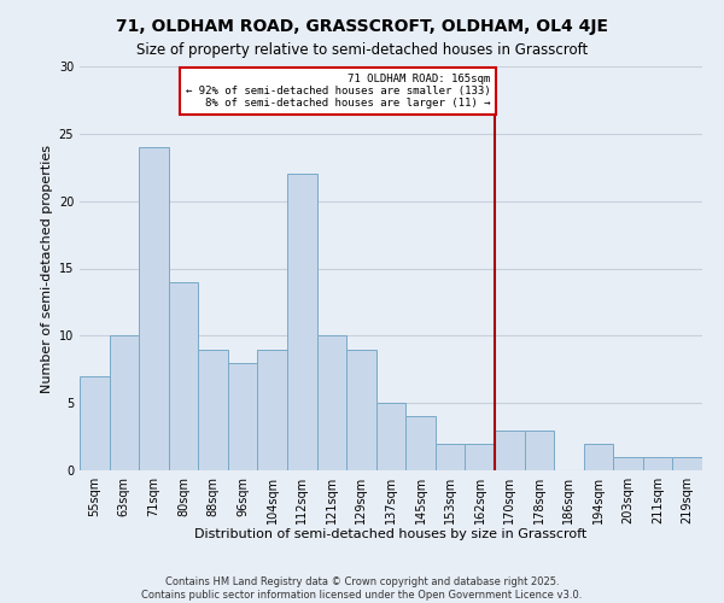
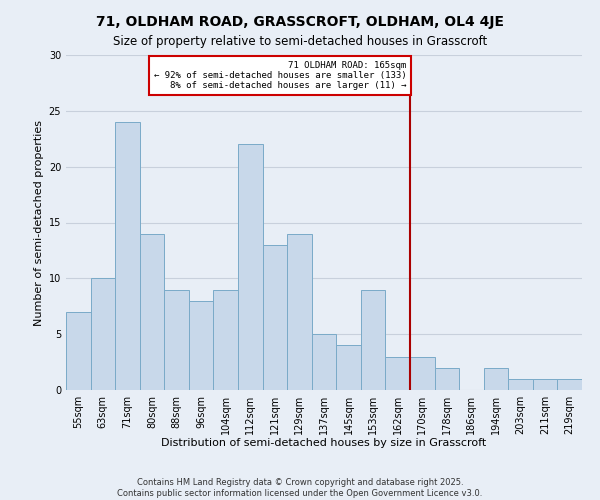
121sqm: 10 -> 13
129sqm: 9 -> 14
153sqm: 2 -> 9
162sqm: 2 -> 3
178sqm: 3 -> 2
